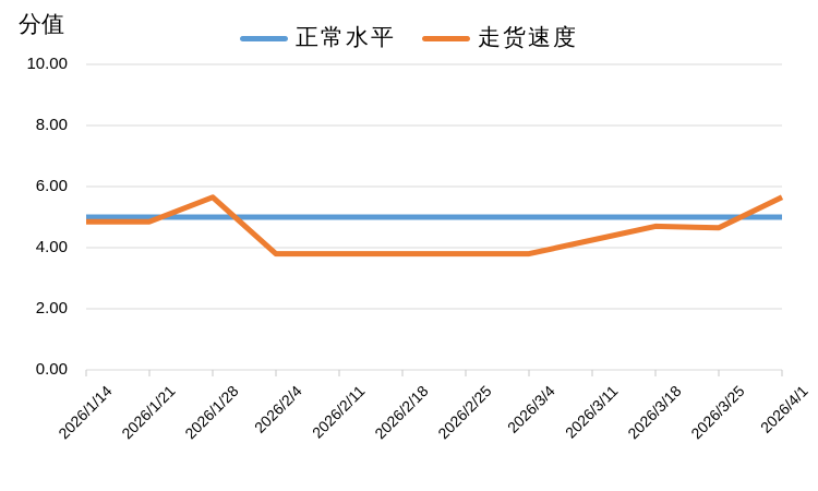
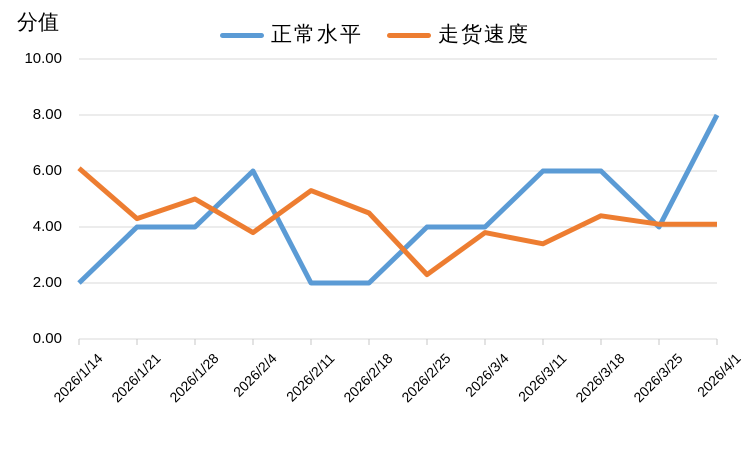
正常水平/2026/1/14: 5 -> 2
走货速度/2026/1/14: 4.8 -> 6.1
正常水平/2026/1/21: 5 -> 4
走货速度/2026/1/21: 4.8 -> 4.3
正常水平/2026/1/28: 5 -> 4
走货速度/2026/1/28: 5.7 -> 5.0
正常水平/2026/2/4: 5 -> 6
正常水平/2026/2/11: 5 -> 2
走货速度/2026/2/11: 3.8 -> 5.3
正常水平/2026/2/18: 5 -> 2
走货速度/2026/2/18: 3.8 -> 4.5
正常水平/2026/2/25: 5 -> 4
走货速度/2026/2/25: 3.8 -> 2.3
正常水平/2026/3/4: 5 -> 4
正常水平/2026/3/11: 5 -> 6
走货速度/2026/3/11: 4.2 -> 3.4
正常水平/2026/3/18: 5 -> 6
走货速度/2026/3/18: 4.7 -> 4.4
正常水平/2026/3/25: 5 -> 4
走货速度/2026/3/25: 4.7 -> 4.1
正常水平/2026/4/1: 5 -> 8
走货速度/2026/4/1: 5.7 -> 4.1
